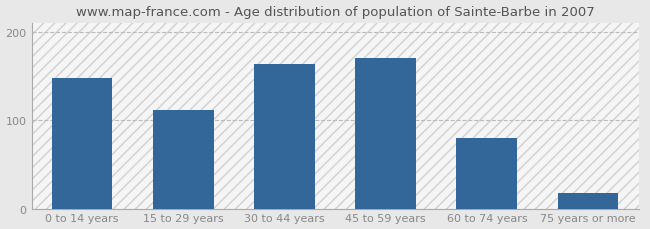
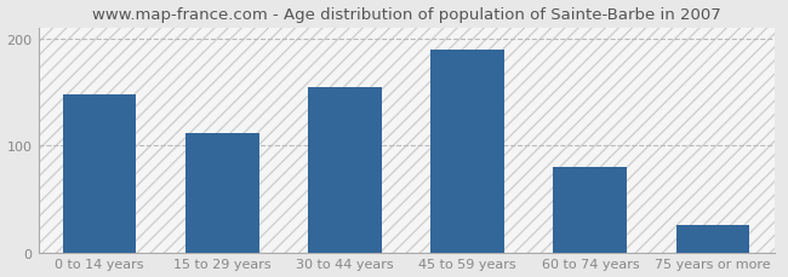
30 to 44 years: 164 -> 155
45 to 59 years: 170 -> 190
75 years or more: 18 -> 25
